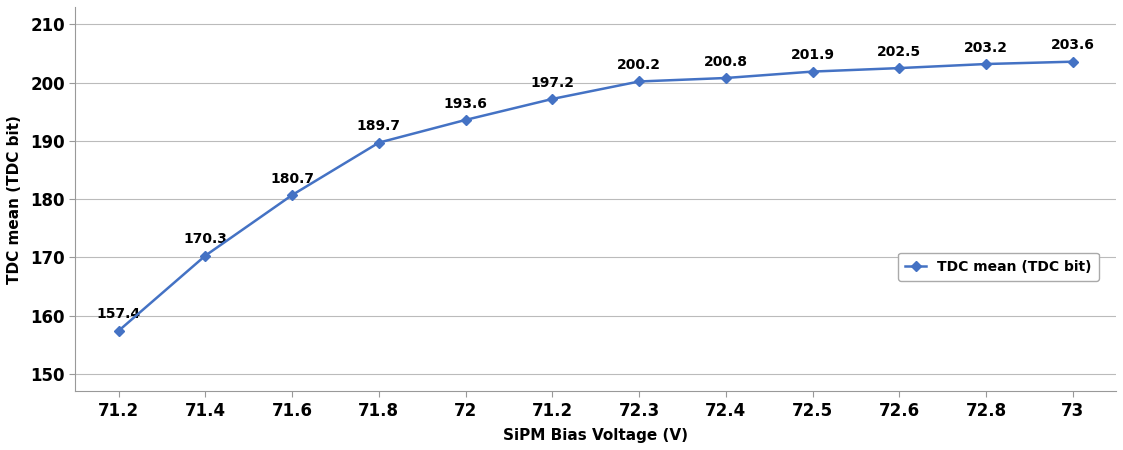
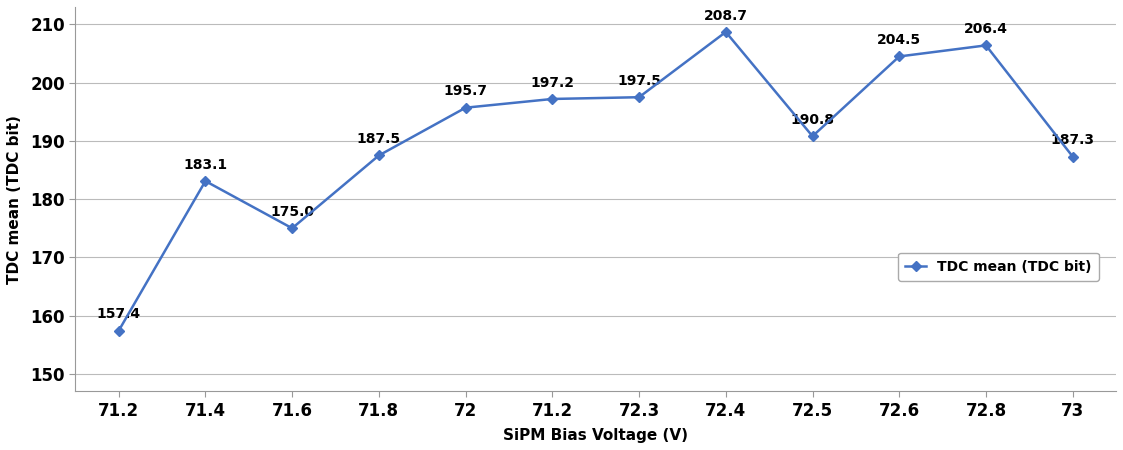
71.4: 170.3 -> 183.1
71.6: 180.7 -> 175.0
71.8: 189.7 -> 187.5
72: 193.6 -> 195.7
72.3: 200.2 -> 197.5
72.4: 200.8 -> 208.7
72.5: 201.9 -> 190.8
72.6: 202.5 -> 204.5
72.8: 203.2 -> 206.4
73: 203.6 -> 187.3
